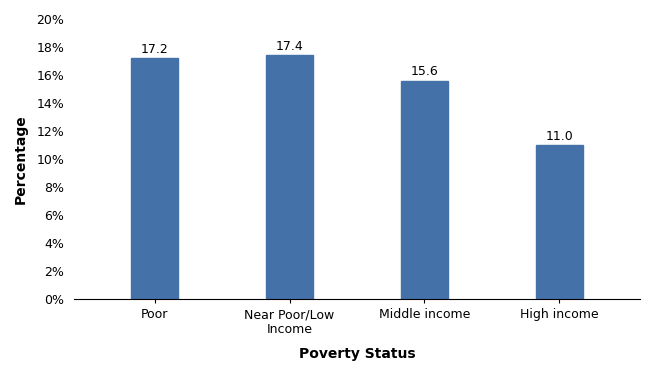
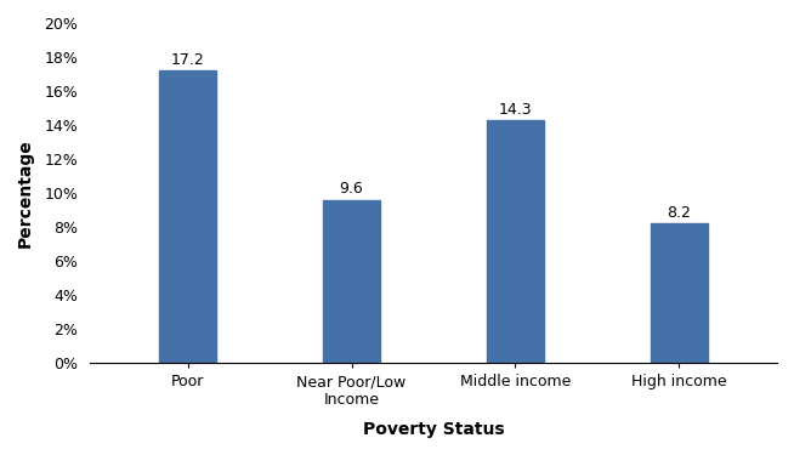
Near Poor/Low Income: 17.4 -> 9.6
Middle income: 15.6 -> 14.3
High income: 11.0 -> 8.2
